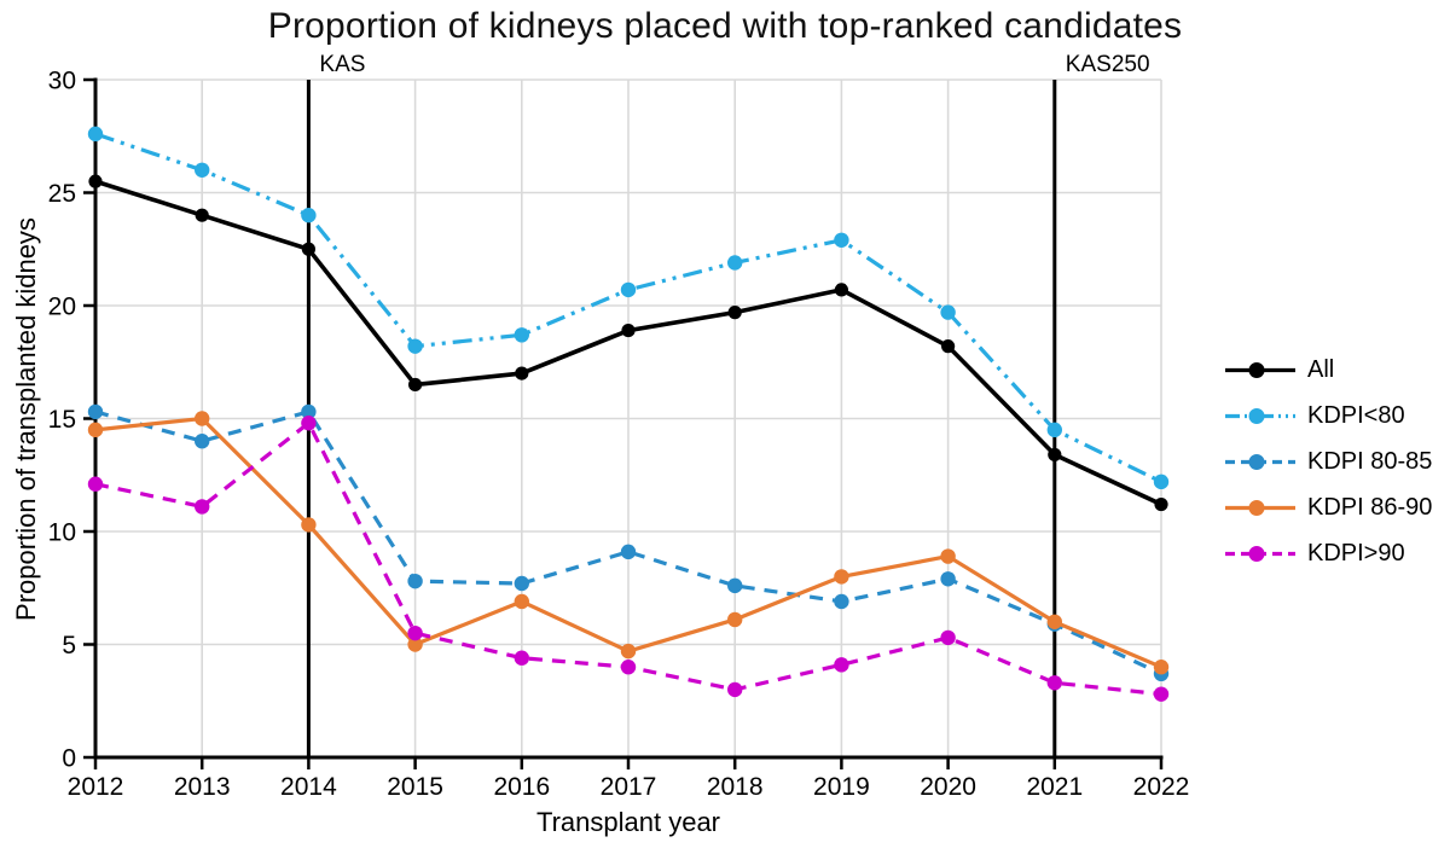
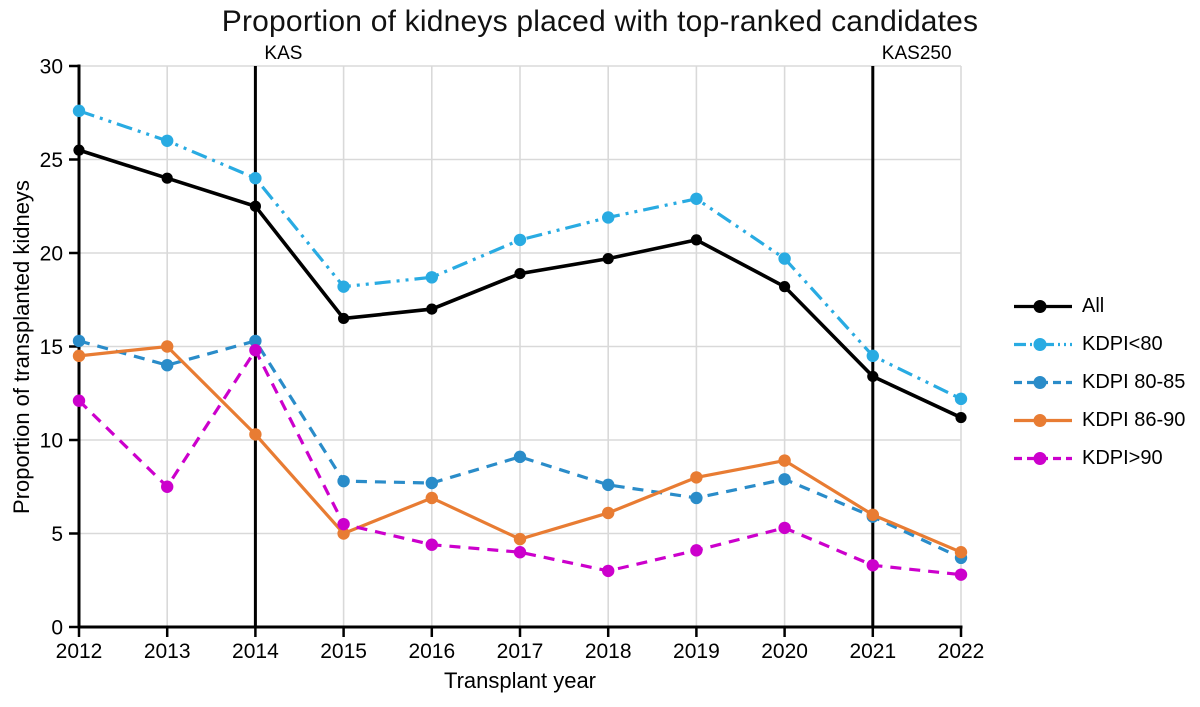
KDPI>90/2013: 11.1 -> 7.5
